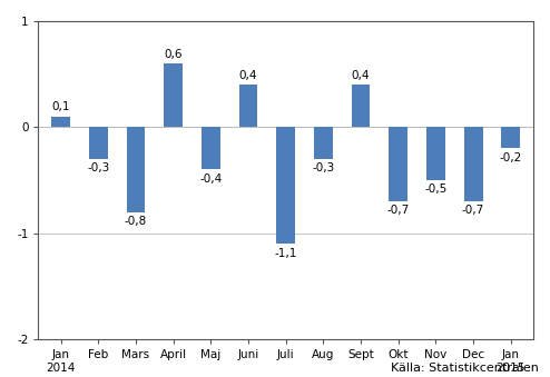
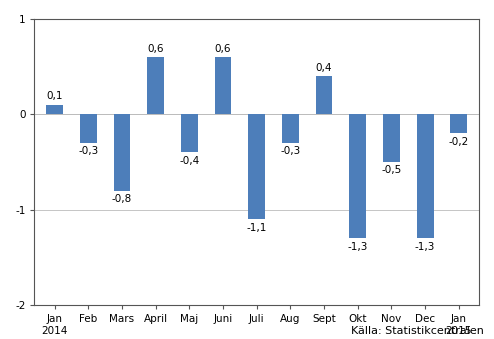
Juni: 0,4 -> 0,6
Okt: -0,7 -> -1,3
Dec: -0,7 -> -1,3
